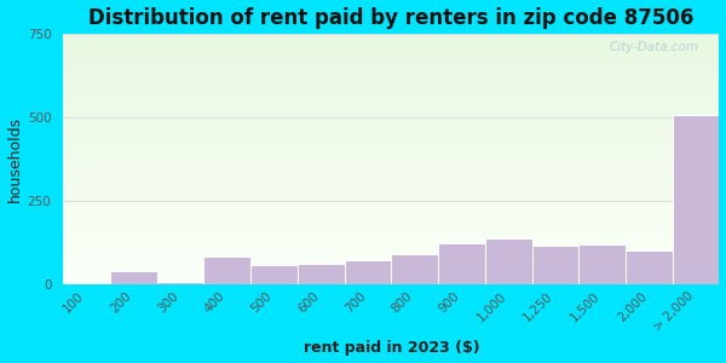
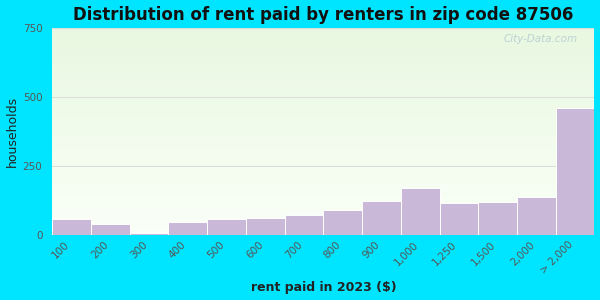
100: 3 -> 55
400: 82 -> 45
1,000: 138 -> 170
2,000: 100 -> 135
> 2,000: 505 -> 460
